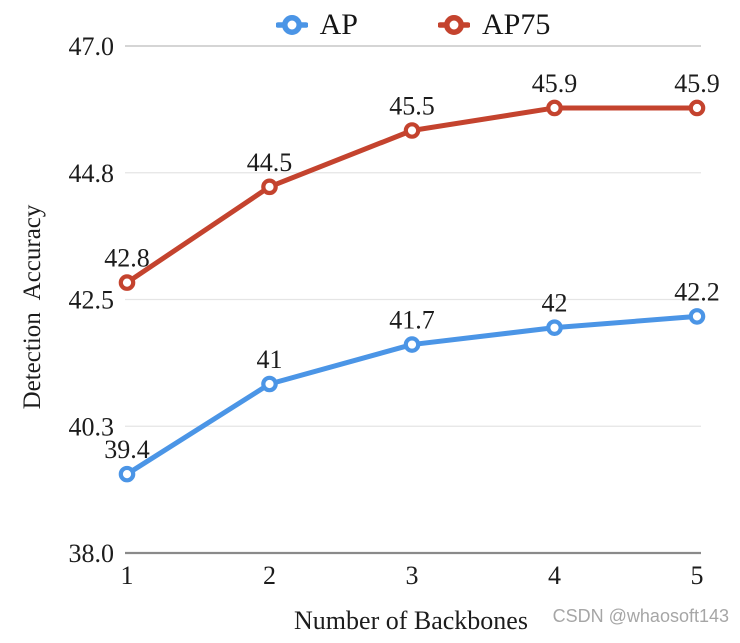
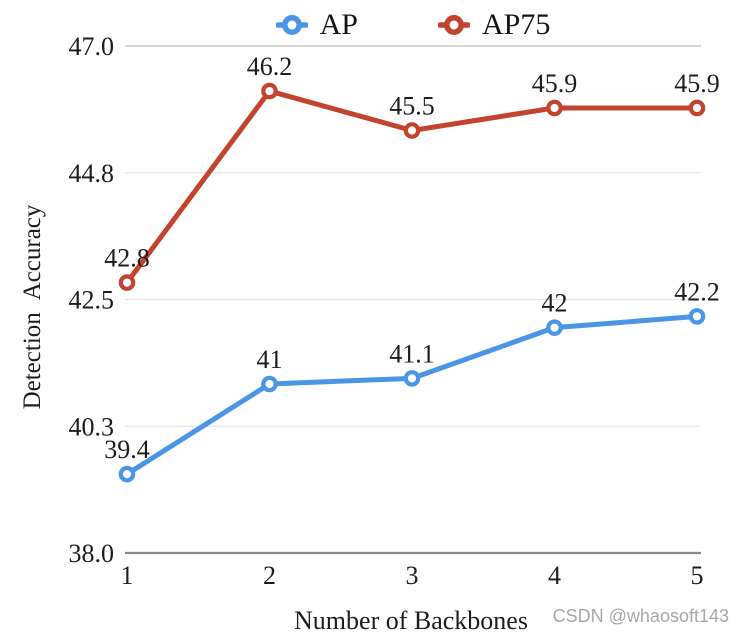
AP75/2: 44.5 -> 46.2
AP/3: 41.7 -> 41.1
